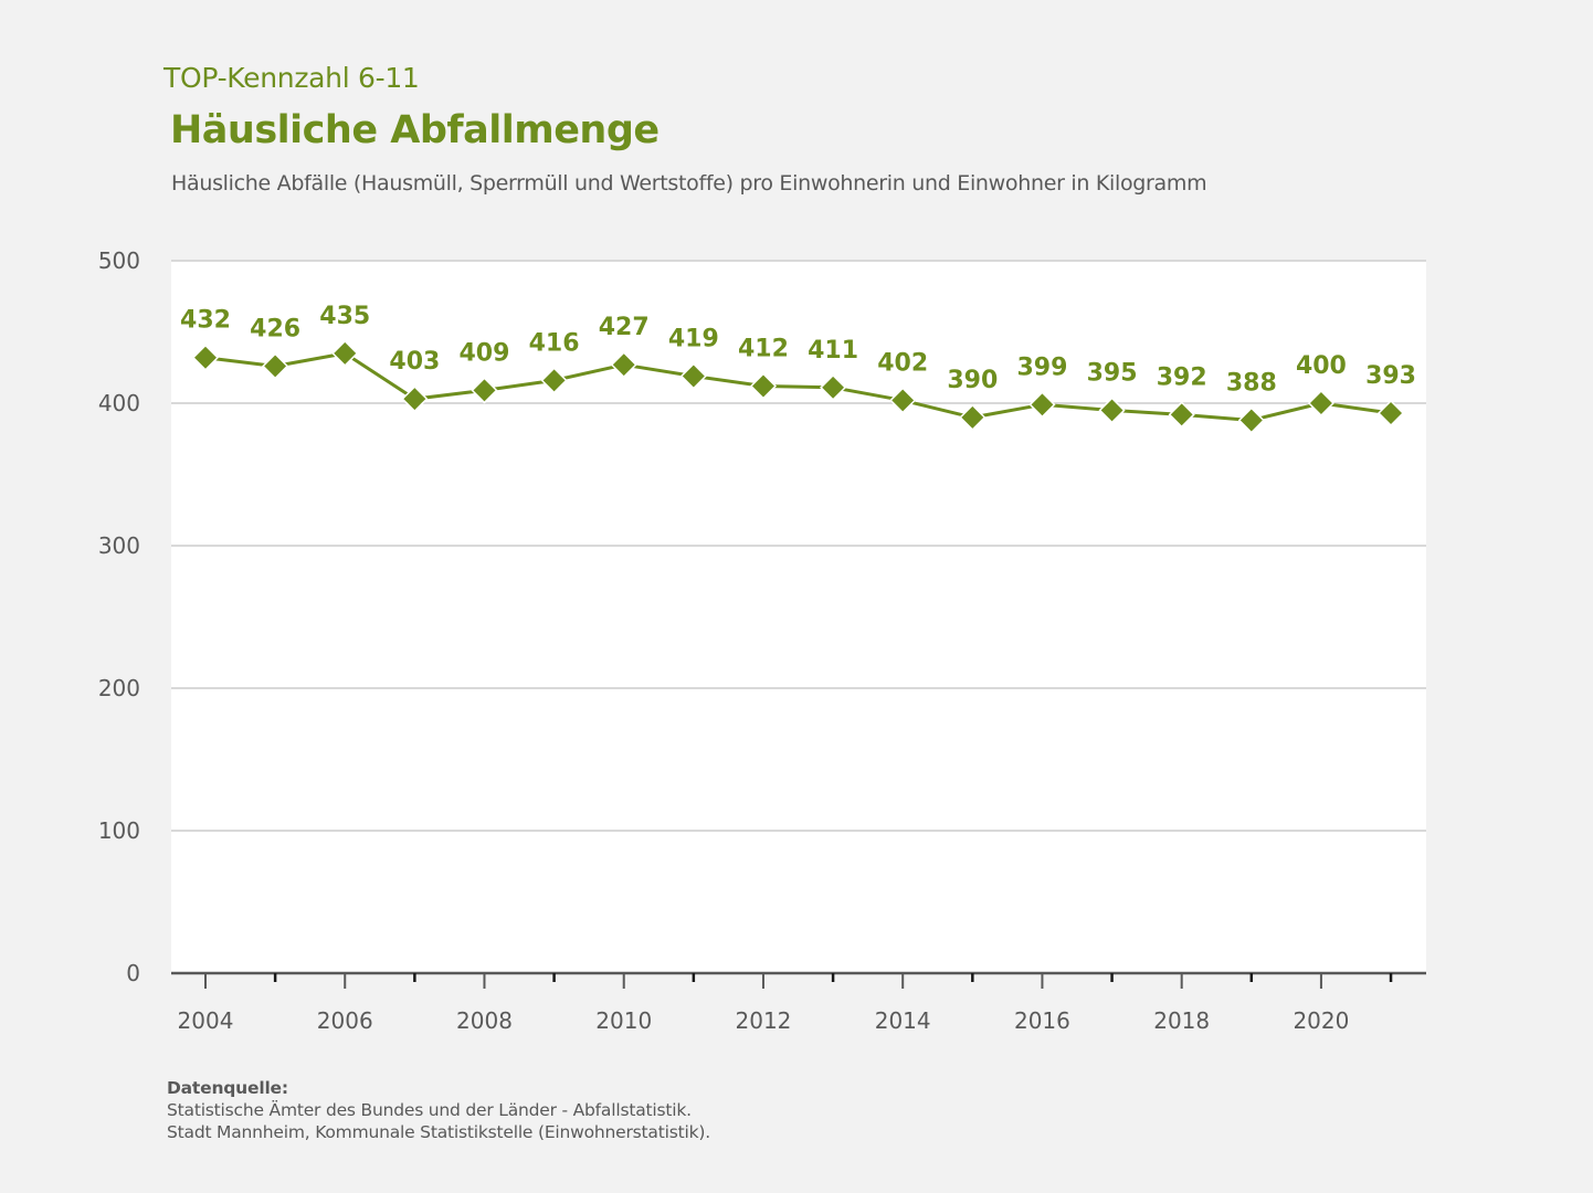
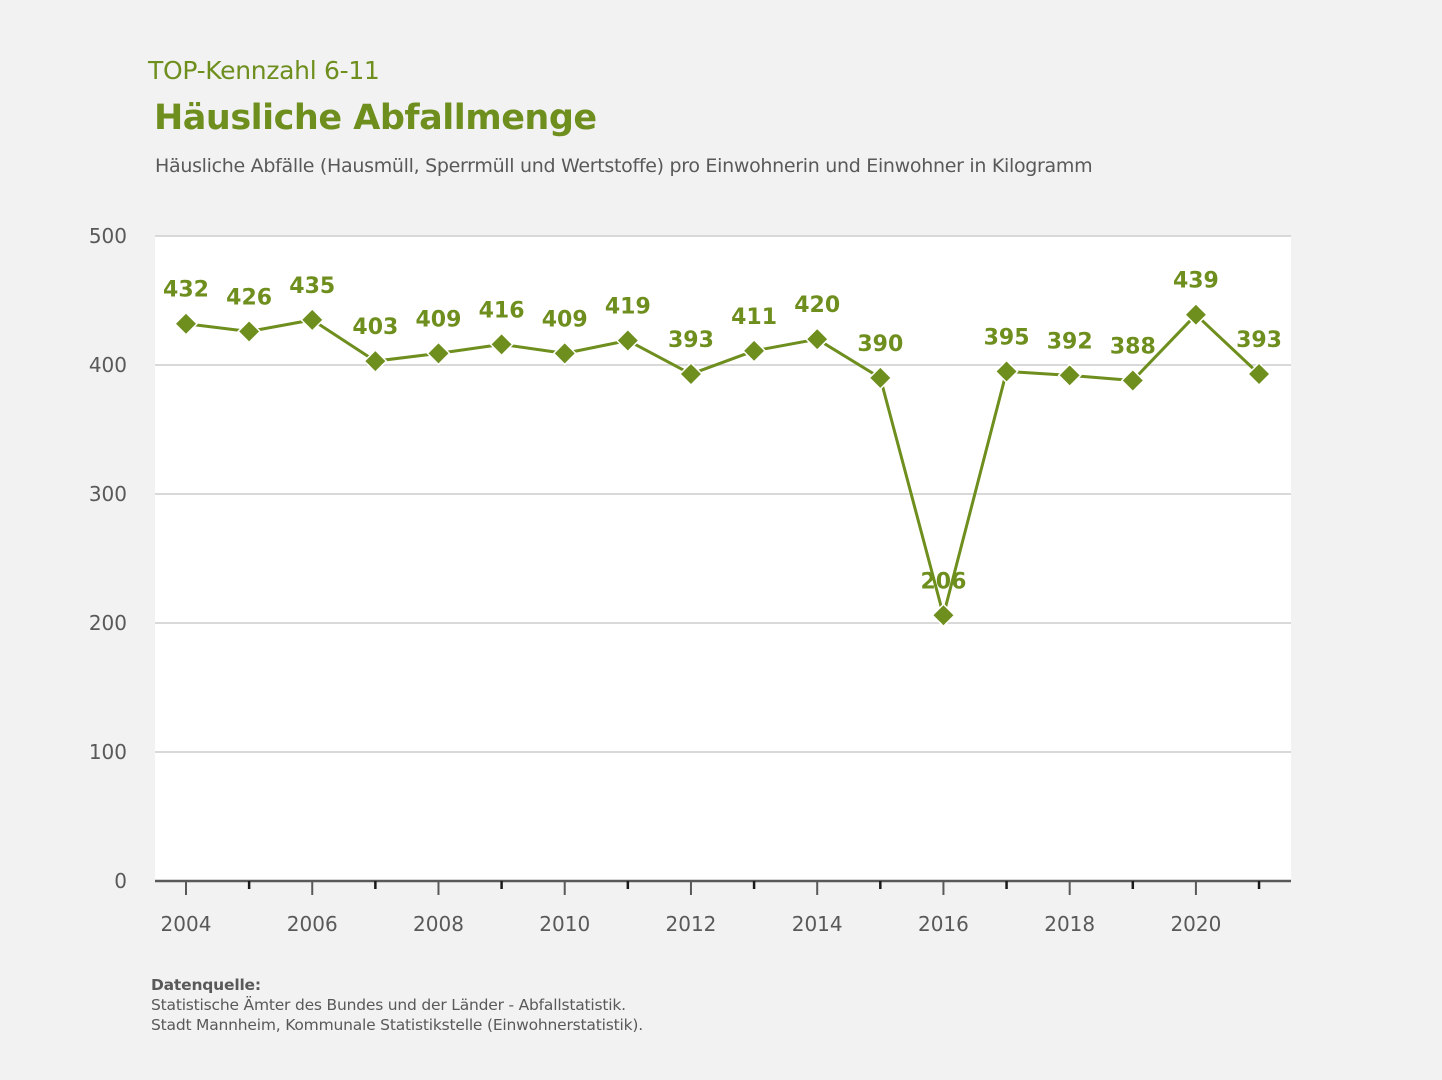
2010: 427 -> 409
2012: 412 -> 393
2014: 402 -> 420
2016: 399 -> 206
2020: 400 -> 439
